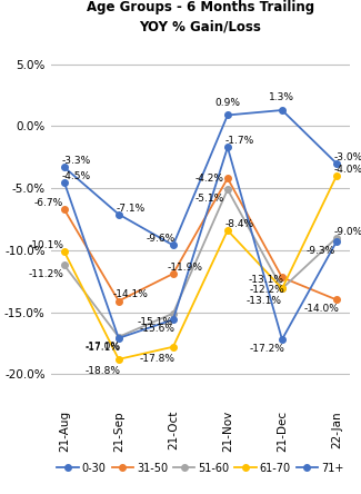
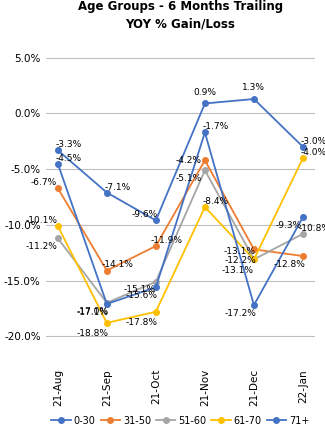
31-50/22-Jan: -14.0% -> -12.8%
51-60/22-Jan: -9.0% -> -10.8%
